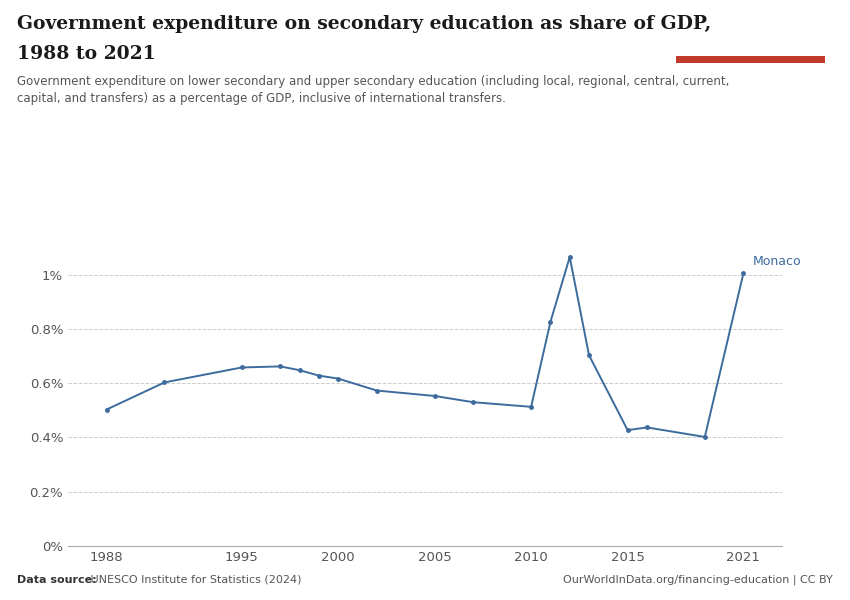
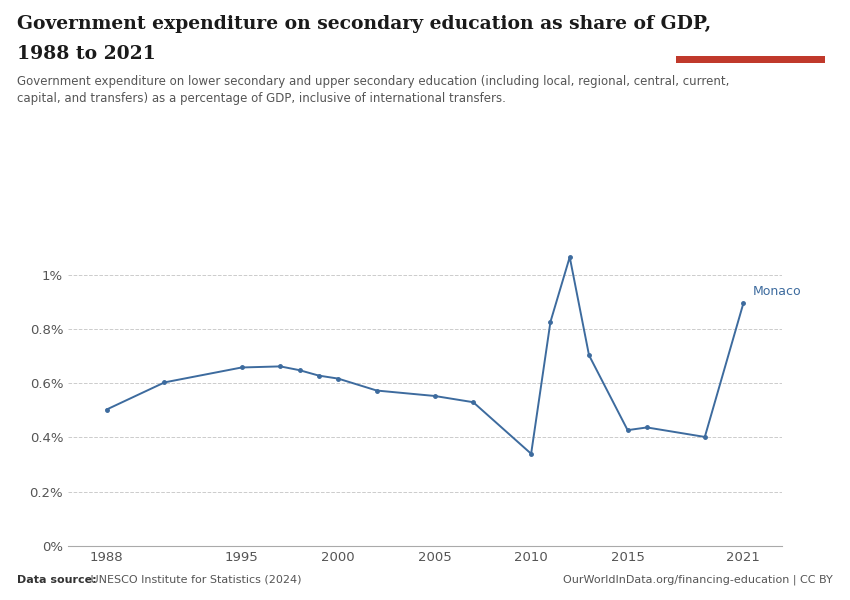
2010: 0.513% -> 0.340%
2021: 1.005% -> 0.895%
